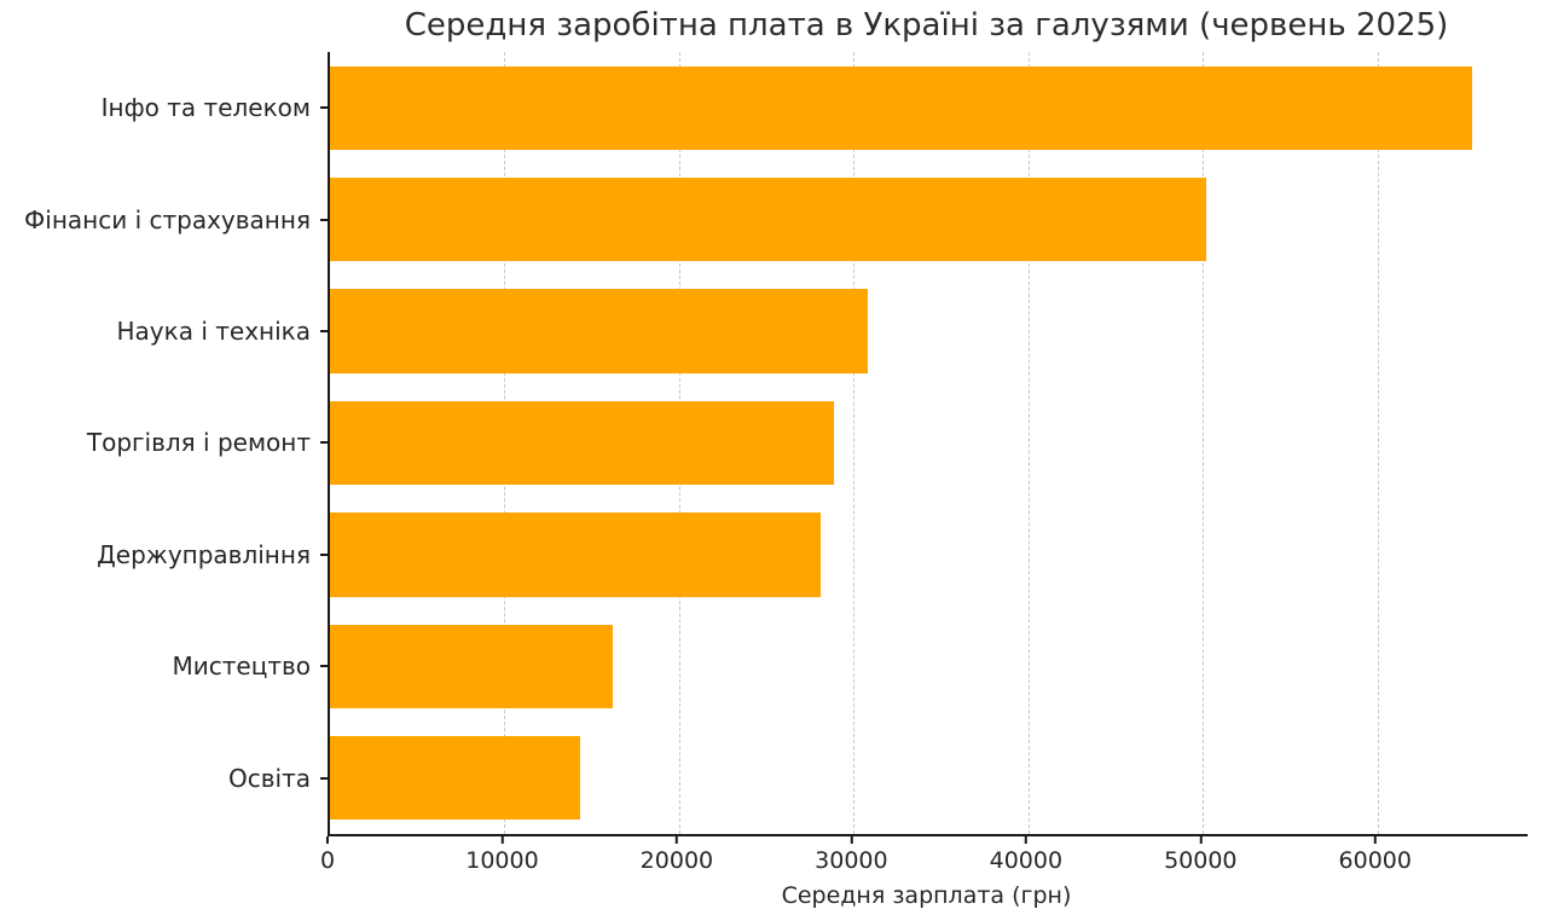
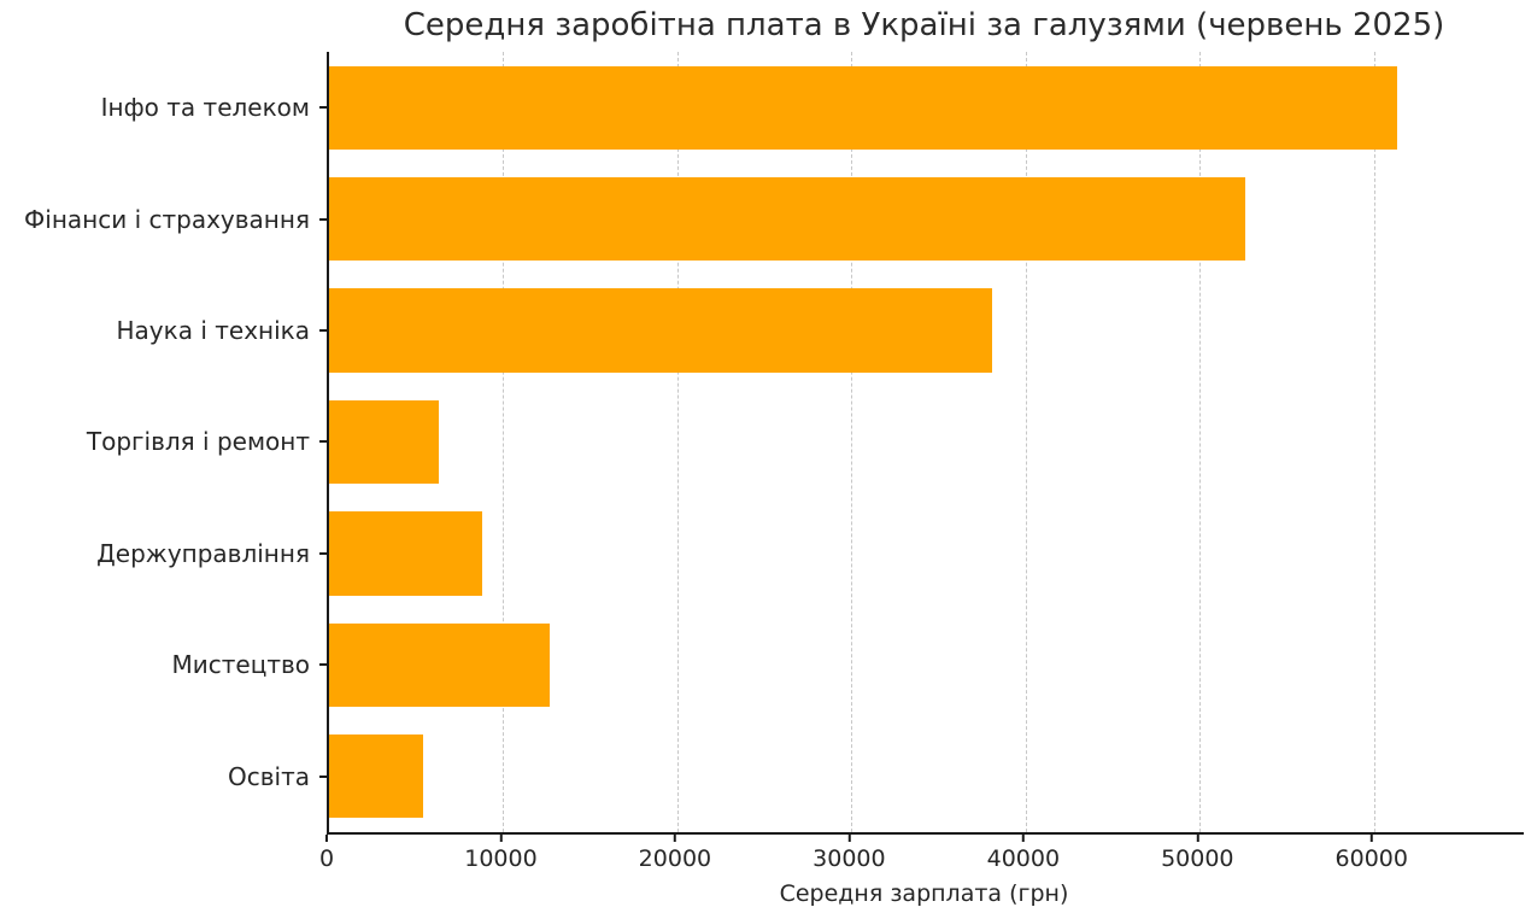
Інфо та телеком: 65400 -> 61300
Фінанси і страхування: 50200 -> 52600
Наука і техніка: 30800 -> 38100
Торгівля і ремонт: 28900 -> 6300
Держуправління: 28100 -> 8800
Мистецтво: 16200 -> 12700
Освіта: 14300 -> 5400
